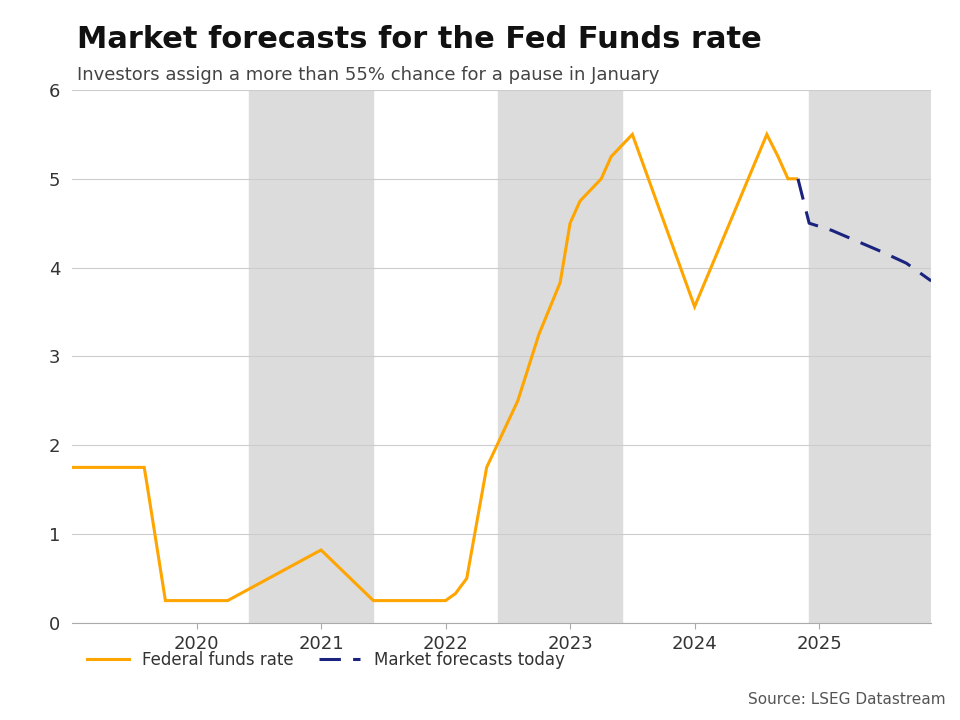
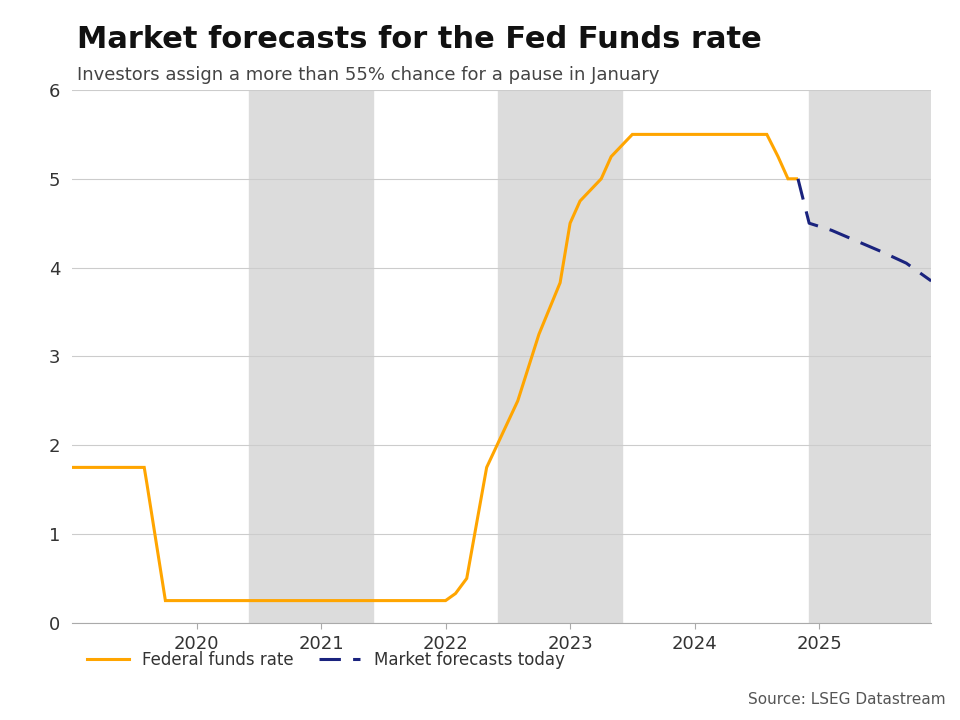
Federal funds rate/2021: 0.82 -> 0.25
Federal funds rate/2024: 3.56 -> 5.50
